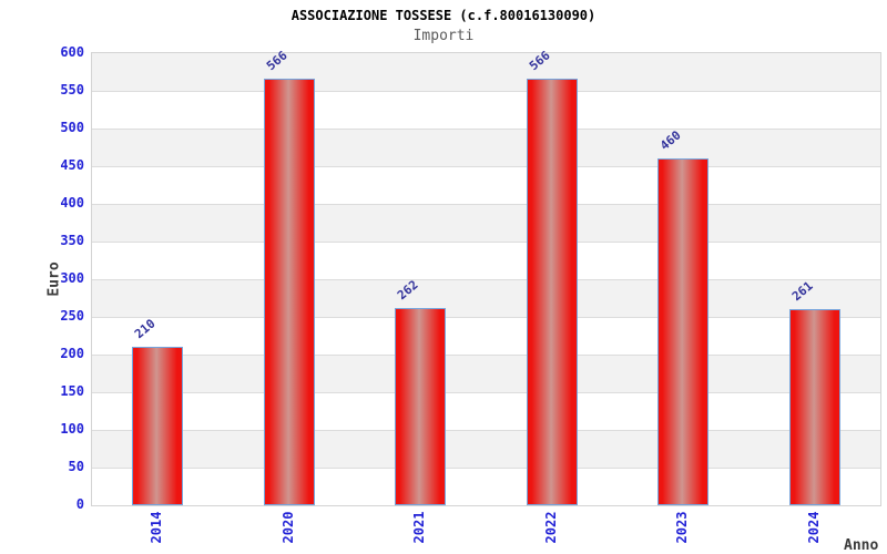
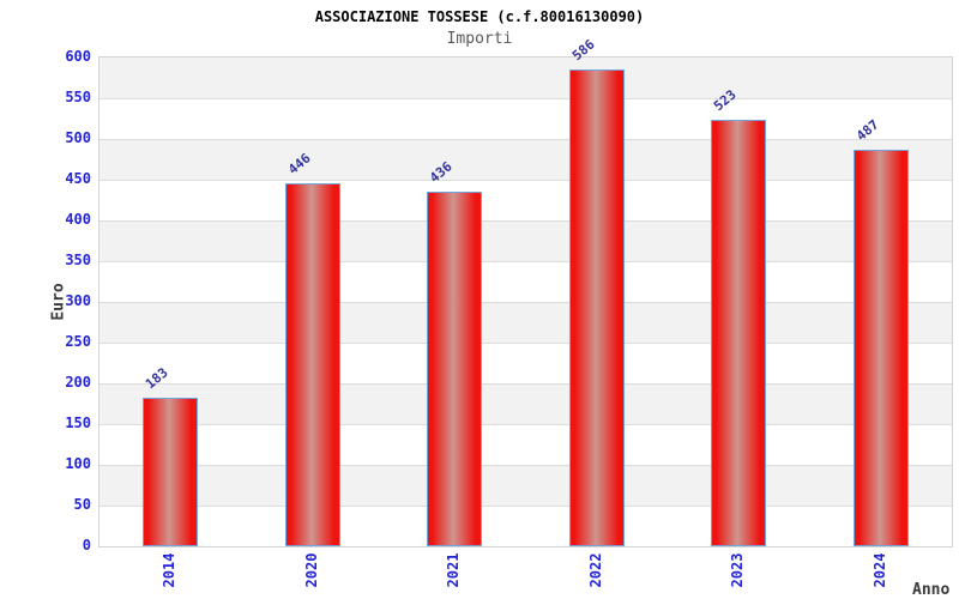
2014: 210 -> 183
2020: 566 -> 446
2021: 262 -> 436
2022: 566 -> 586
2023: 460 -> 523
2024: 261 -> 487
